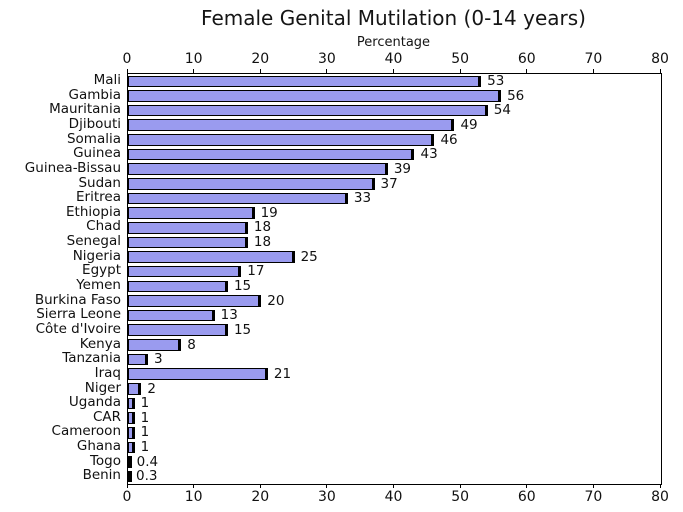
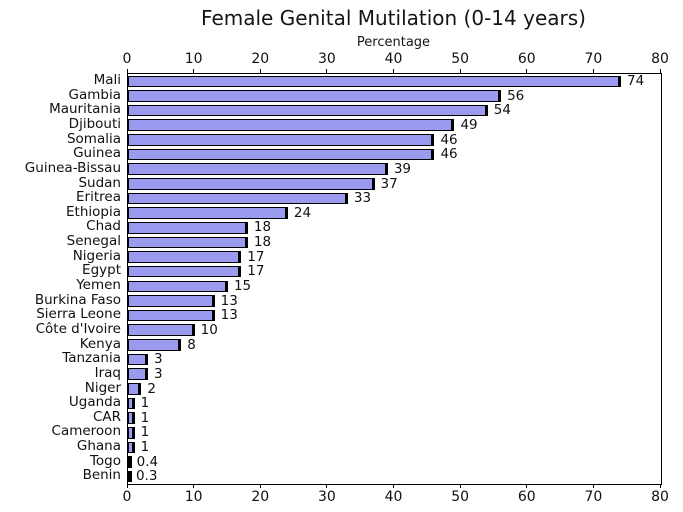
Mali: 53 -> 74
Guinea: 43 -> 46
Ethiopia: 19 -> 24
Nigeria: 25 -> 17
Burkina Faso: 20 -> 13
Côte d'Ivoire: 15 -> 10
Iraq: 21 -> 3
